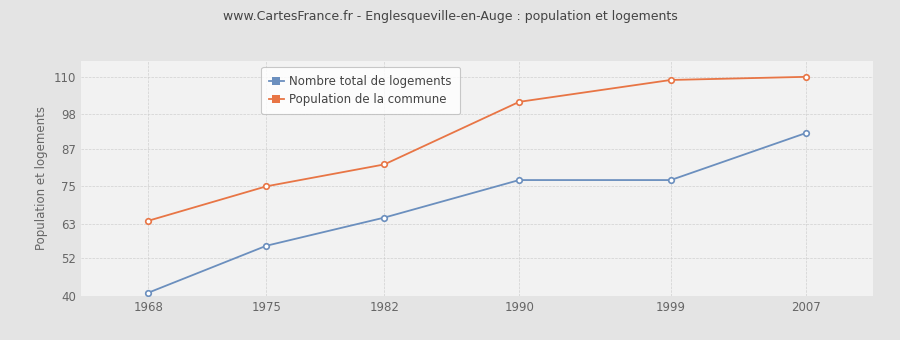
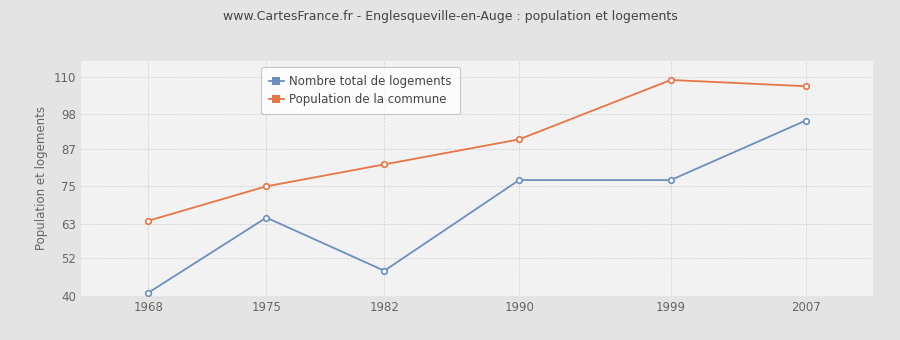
Nombre total de logements/1975: 56 -> 65
Nombre total de logements/1982: 65 -> 48
Population de la commune/1990: 102 -> 90
Nombre total de logements/2007: 92 -> 96
Population de la commune/2007: 110 -> 107
